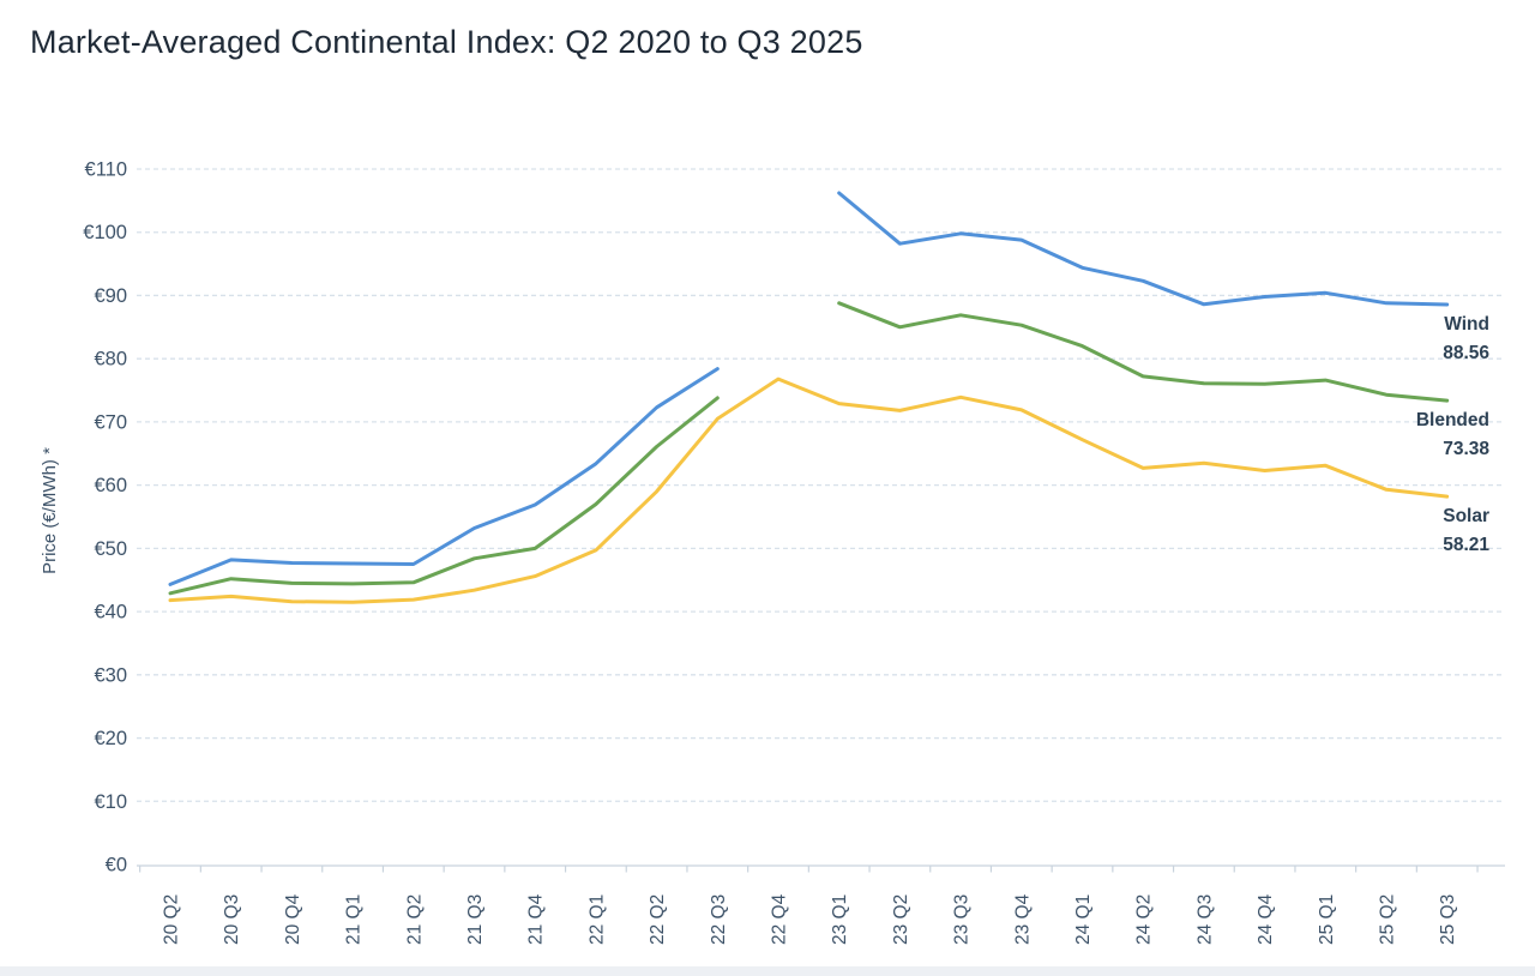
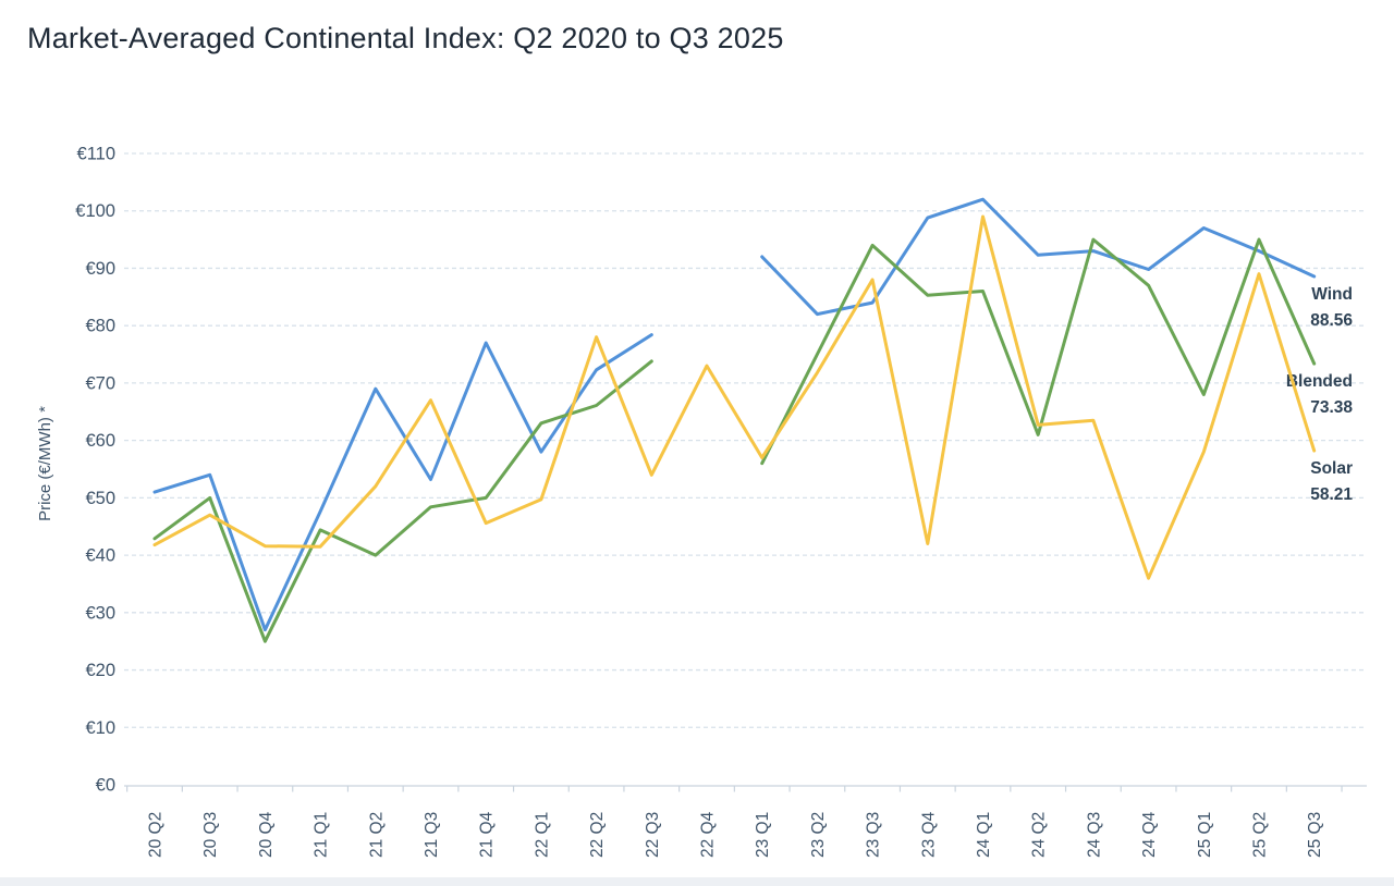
Wind/20 Q2: €44 -> €51
Wind/20 Q3: €48 -> €54
Blended/20 Q3: €45 -> €50
Solar/20 Q3: €42 -> €47
Wind/20 Q4: €48 -> €27
Blended/20 Q4: €44 -> €25
Wind/21 Q2: €48 -> €69
Blended/21 Q2: €45 -> €40
Solar/21 Q2: €42 -> €52
Solar/21 Q3: €43 -> €67
Wind/21 Q4: €57 -> €77
Wind/22 Q1: €63 -> €58
Blended/22 Q1: €57 -> €63
Solar/22 Q2: €59 -> €78
Solar/22 Q3: €70 -> €54
Solar/22 Q4: €77 -> €73
Wind/23 Q1: €106 -> €92
Blended/23 Q1: €89 -> €56
Solar/23 Q1: €73 -> €57
Wind/23 Q2: €98 -> €82
Blended/23 Q2: €85 -> €75
Wind/23 Q3: €100 -> €84
Blended/23 Q3: €87 -> €94
Solar/23 Q3: €74 -> €88
Solar/23 Q4: €72 -> €42
Wind/24 Q1: €94 -> €102
Blended/24 Q1: €82 -> €86
Solar/24 Q1: €67 -> €99
Blended/24 Q2: €77 -> €61
Wind/24 Q3: €89 -> €93
Blended/24 Q3: €76 -> €95
Blended/24 Q4: €76 -> €87
Solar/24 Q4: €62 -> €36
Wind/25 Q1: €90 -> €97
Blended/25 Q1: €77 -> €68
Solar/25 Q1: €63 -> €58
Wind/25 Q2: €89 -> €93
Blended/25 Q2: €74 -> €95
Solar/25 Q2: €59 -> €89
